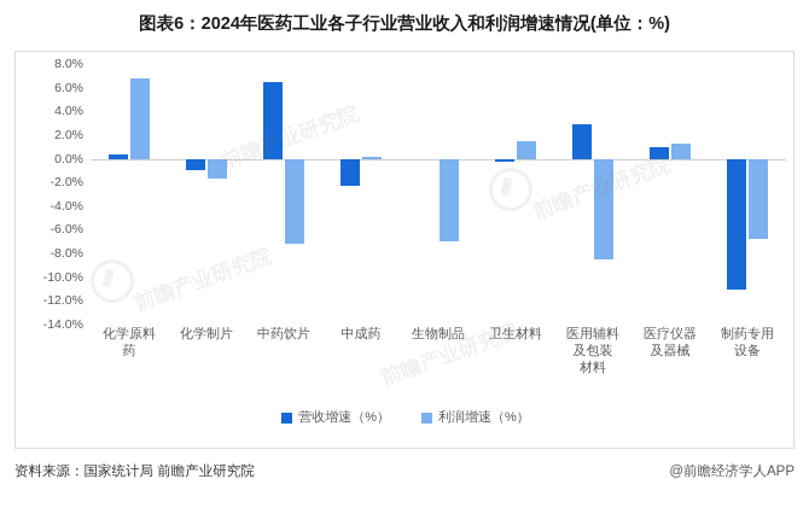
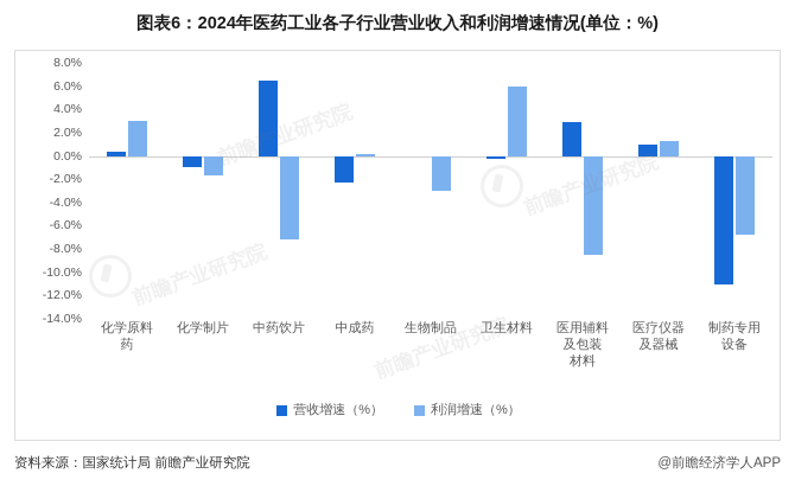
利润增速（%）/化学原料药: 7% -> 3%
利润增速（%）/生物制品: -7% -> -3%
利润增速（%）/卫生材料: 2% -> 6%
